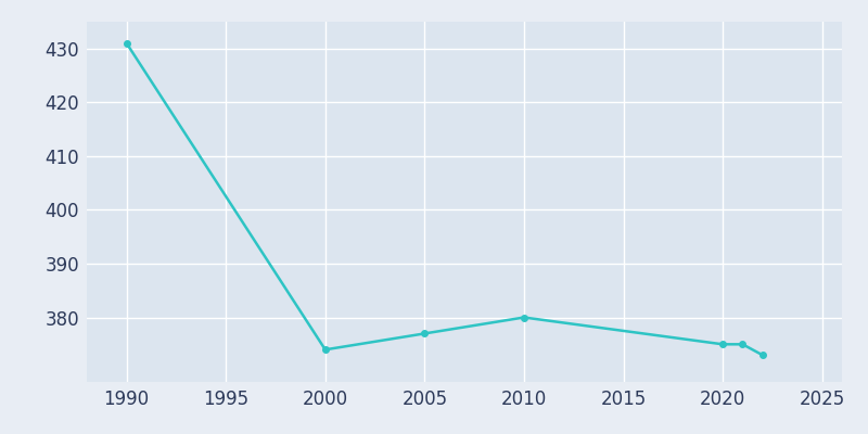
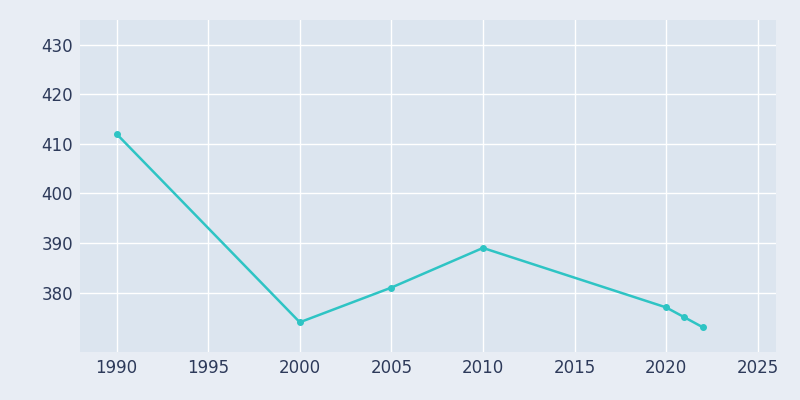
1990: 431 -> 412
2005: 377 -> 381
2010: 380 -> 389
2020: 375 -> 377
